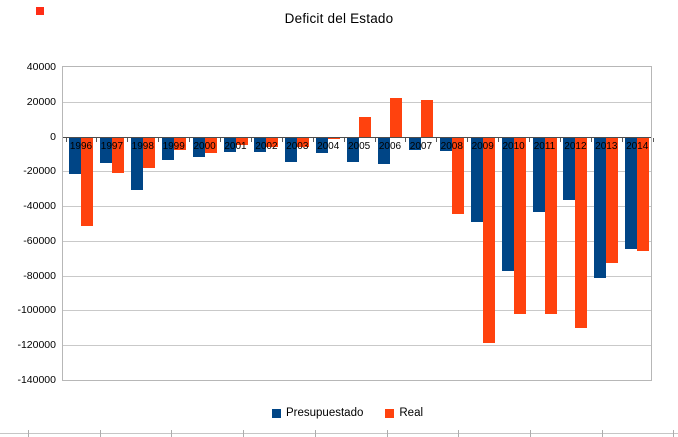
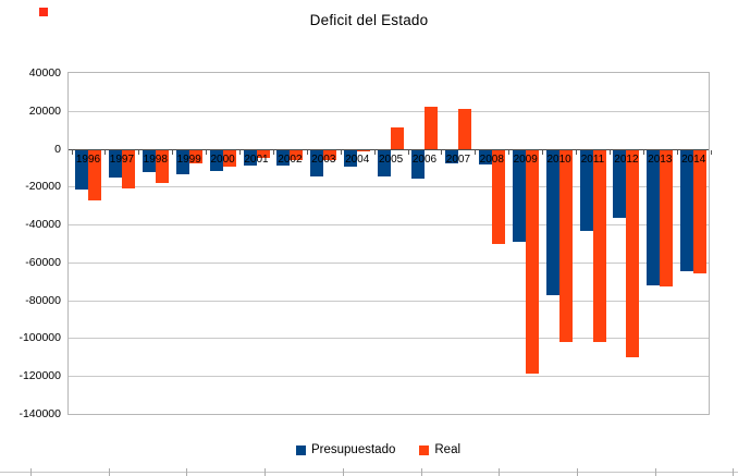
Real/1996: -51000 -> -26000
Presupuestado/1998: -30000 -> -12000
Real/2008: -44000 -> -50000
Presupuestado/2013: -81000 -> -72000
